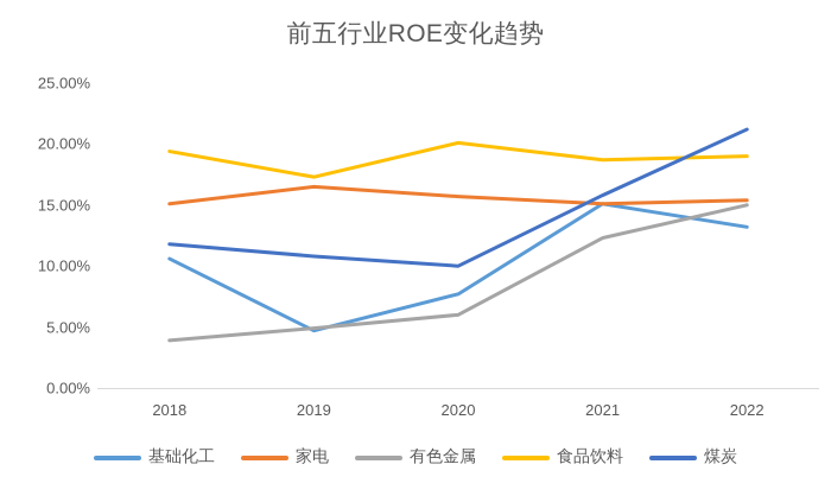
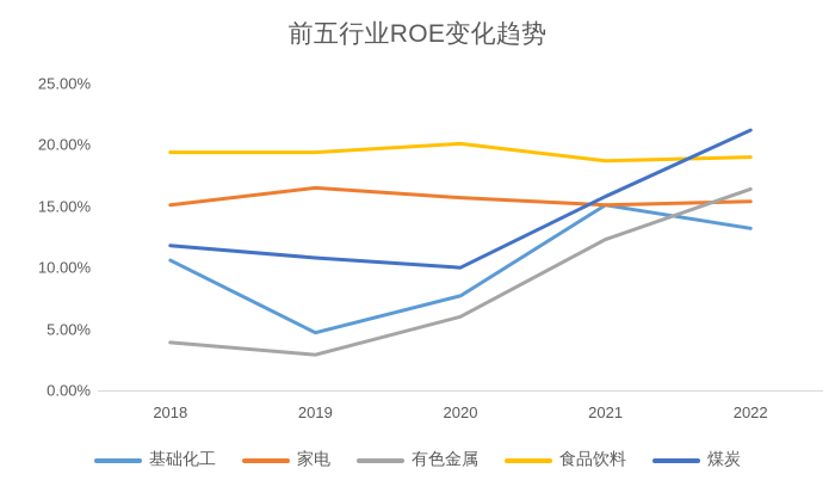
有色金属/2019: 4.9% -> 2.9%
食品饮料/2019: 17.3% -> 19.4%
有色金属/2022: 15.0% -> 16.4%
